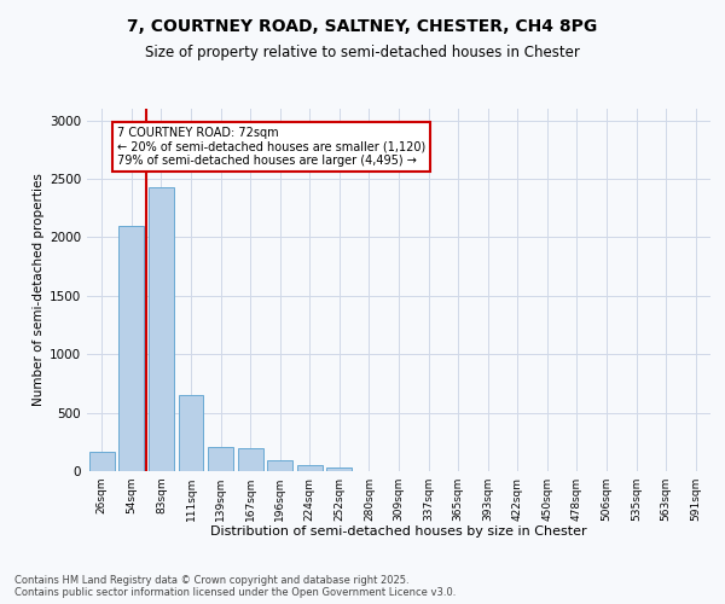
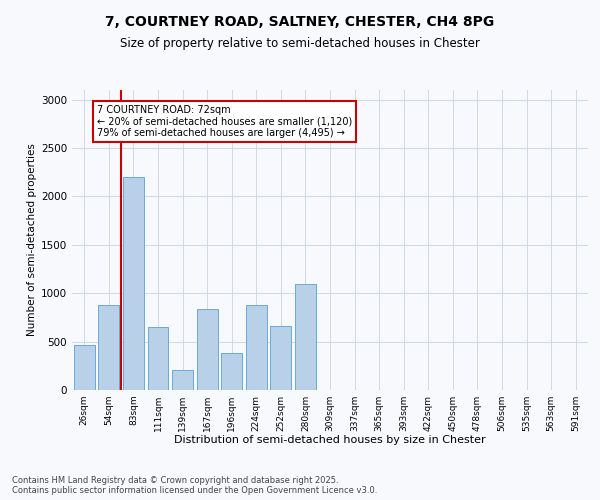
26sqm: 170 -> 460
54sqm: 2100 -> 880
83sqm: 2430 -> 2200
167sqm: 200 -> 840
196sqm: 90 -> 380
224sqm: 60 -> 880
252sqm: 40 -> 660
280sqm: 0 -> 1100
